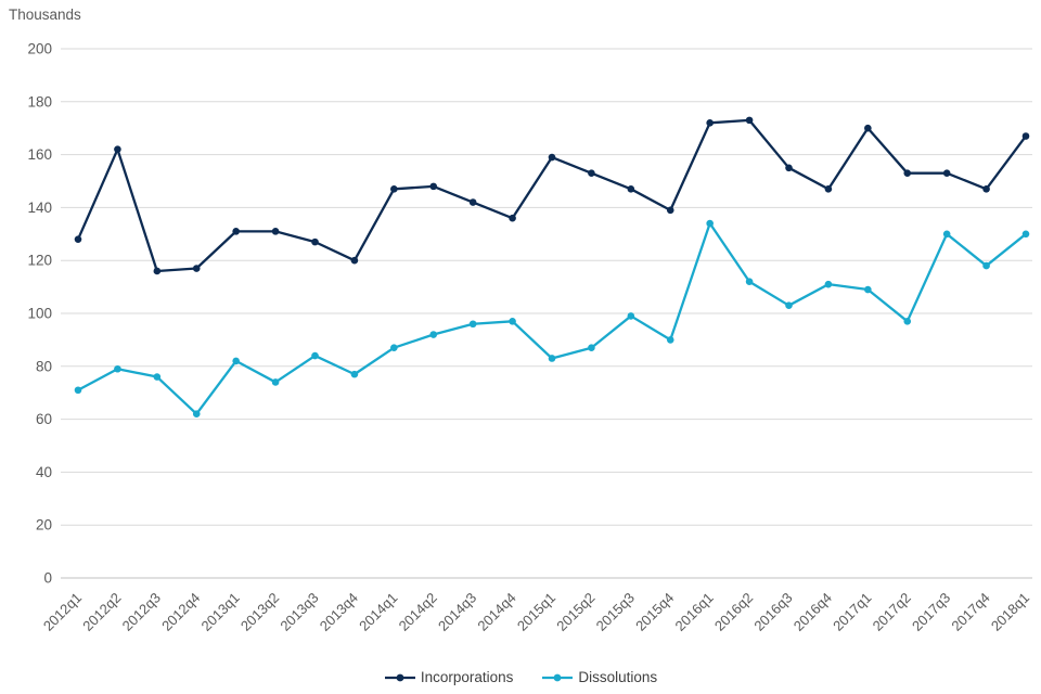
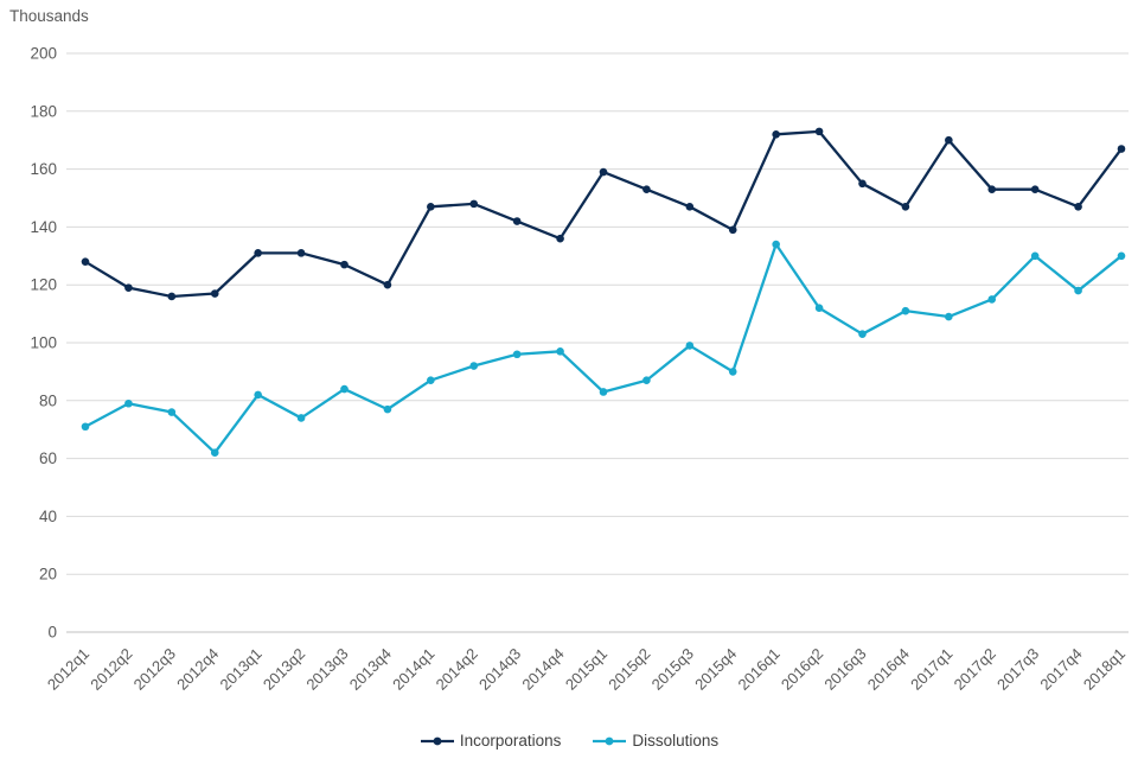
Incorporations/2012q2: 162 -> 119
Dissolutions/2017q2: 97 -> 115
